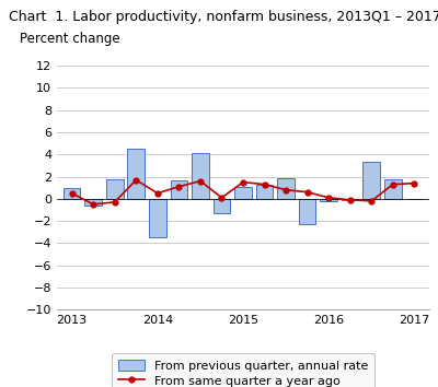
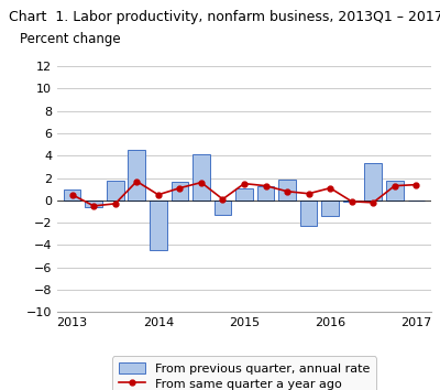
From previous quarter, annual rate/2014: -3.5 -> -4.5
From previous quarter, annual rate/2016: -0.2 -> -1.4
From same quarter a year ago/2016: 0.1 -> 1.1
